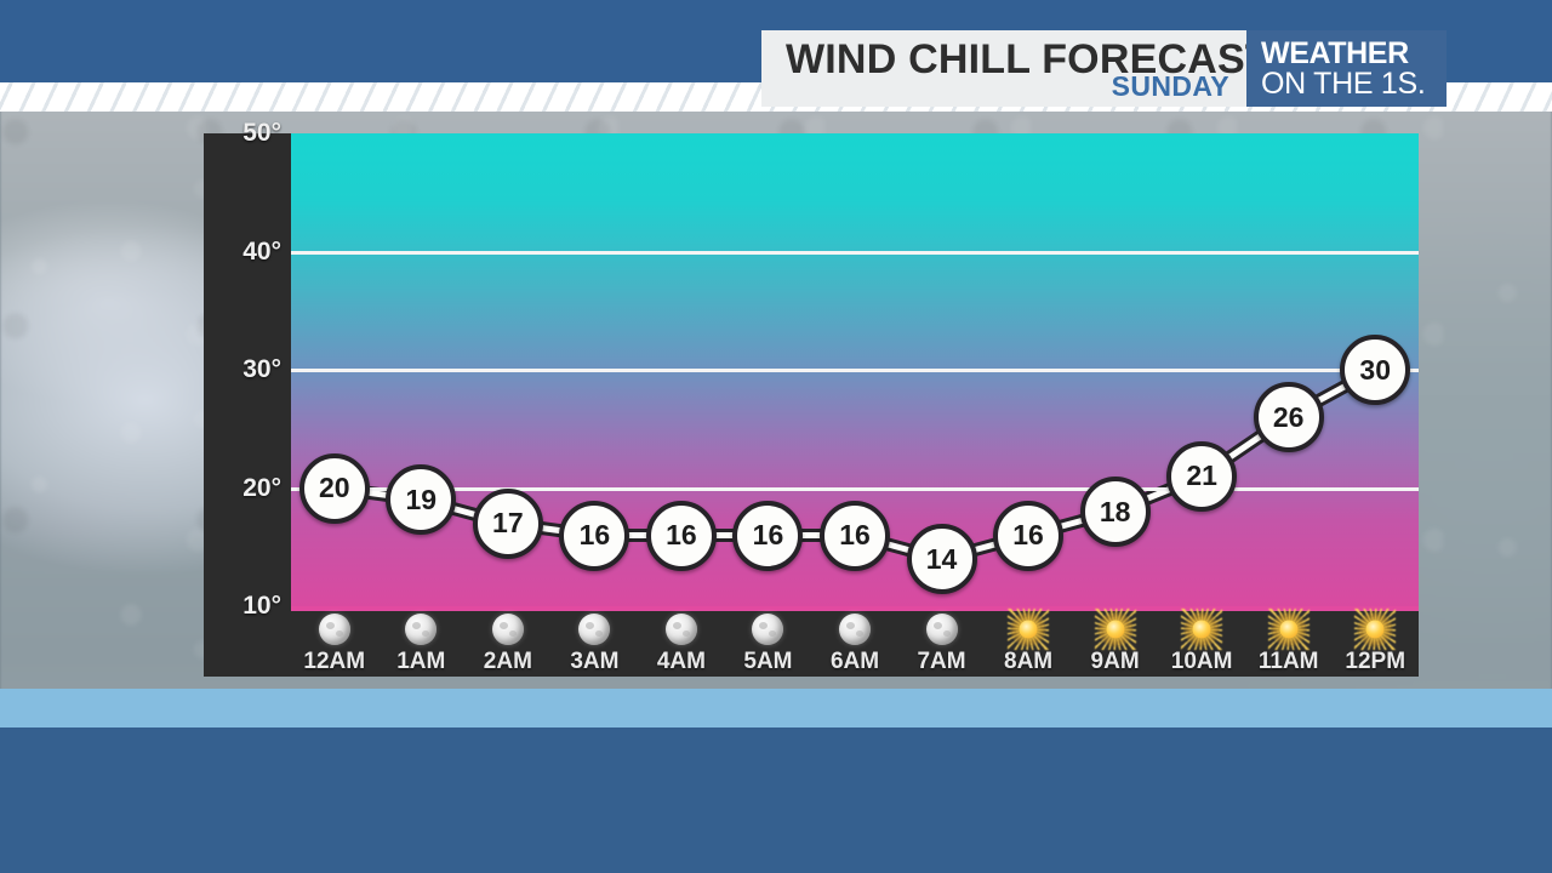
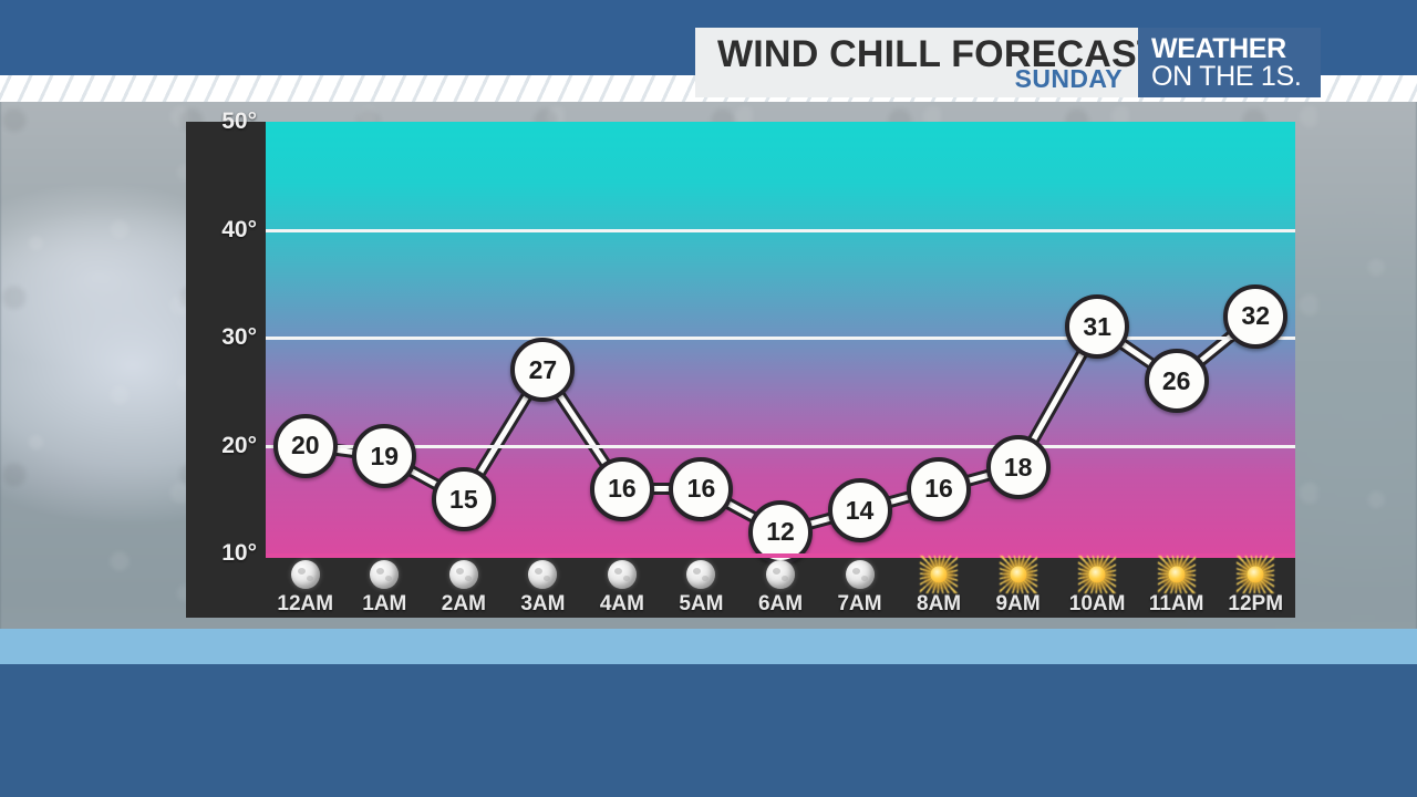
2AM: 17 -> 15
3AM: 16 -> 27
6AM: 16 -> 12
10AM: 21 -> 31
12PM: 30 -> 32
